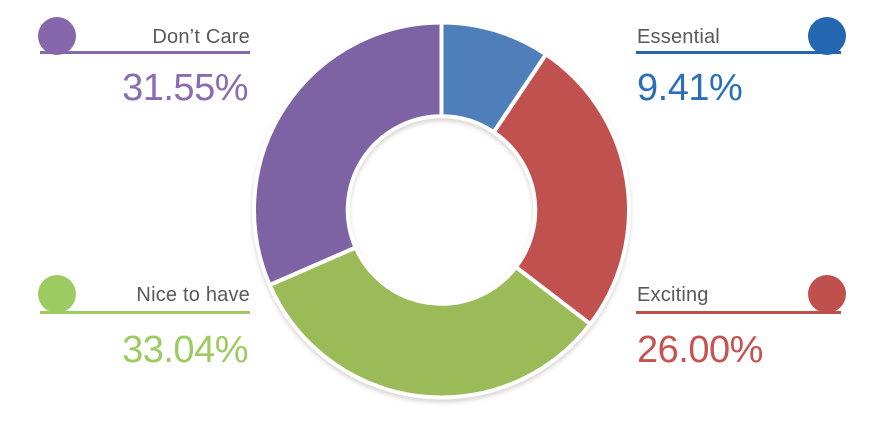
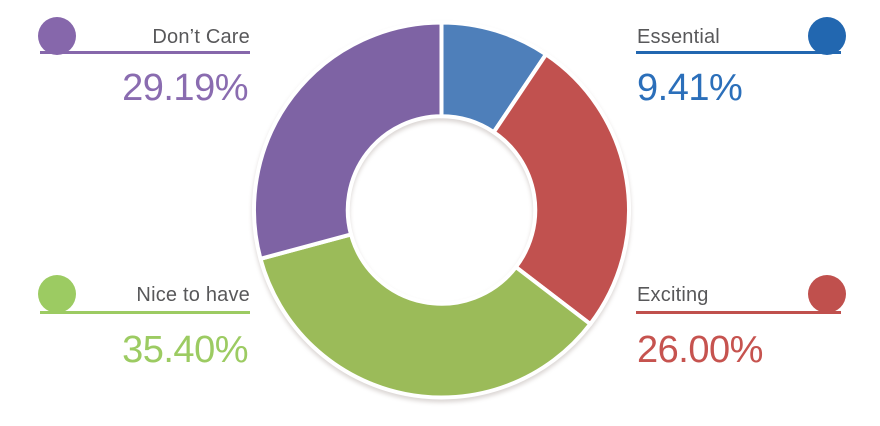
Nice to have: 33.04% -> 35.40%
Don’t Care: 31.55% -> 29.19%
